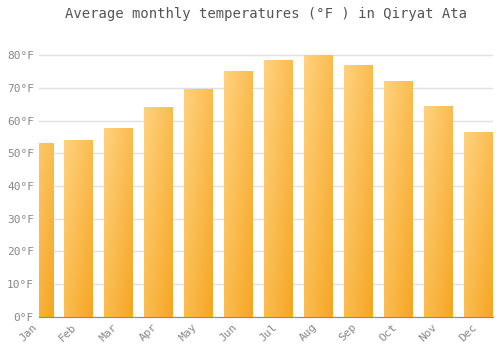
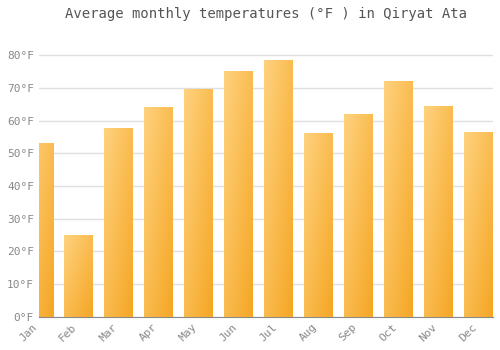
Feb: 54.0°F -> 25.0°F
Aug: 80.0°F -> 56.0°F
Sep: 77.0°F -> 62.0°F
